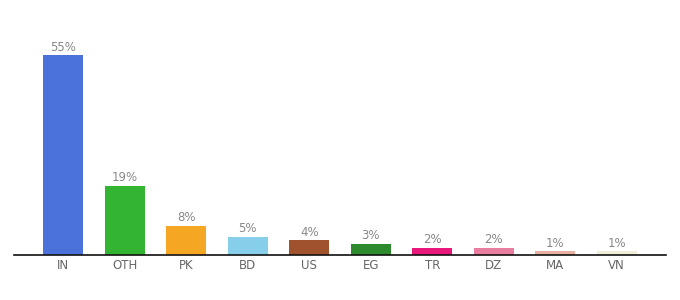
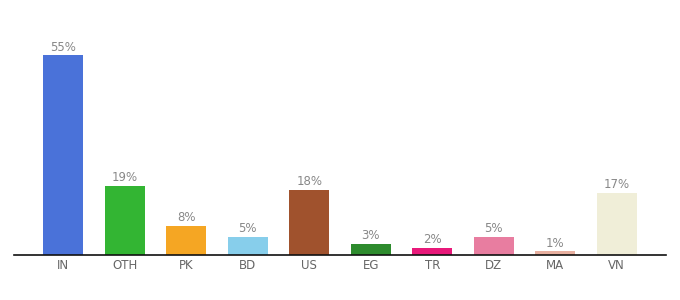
US: 4% -> 18%
DZ: 2% -> 5%
VN: 1% -> 17%
